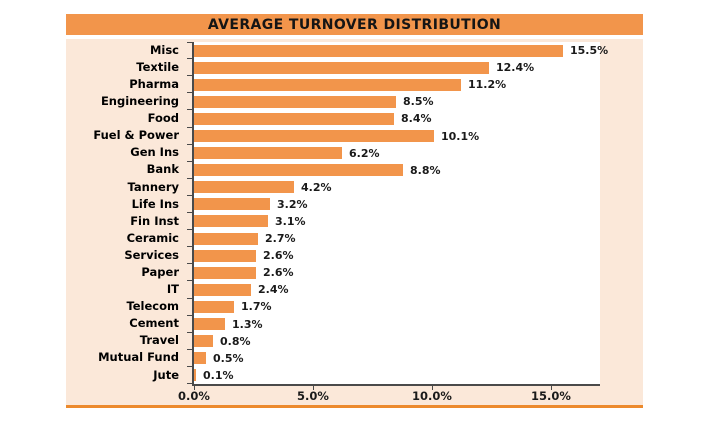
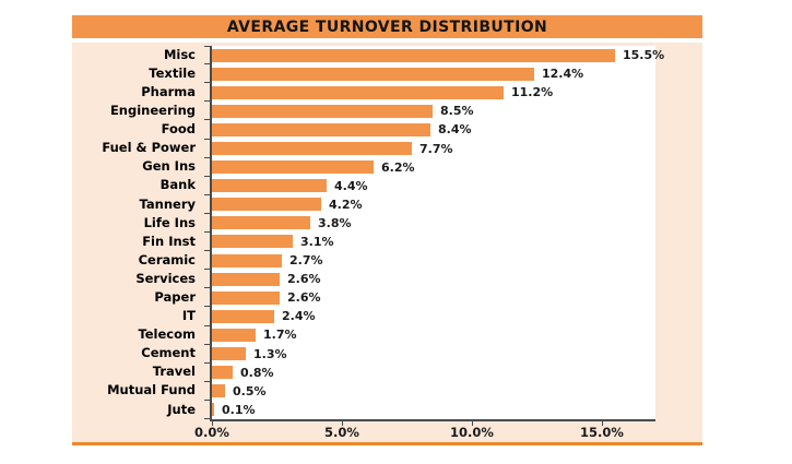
Fuel & Power: 10.1% -> 7.7%
Bank: 8.8% -> 4.4%
Life Ins: 3.2% -> 3.8%
